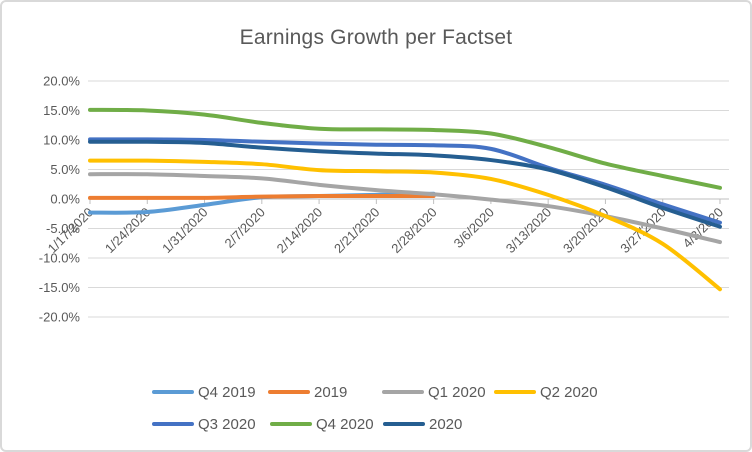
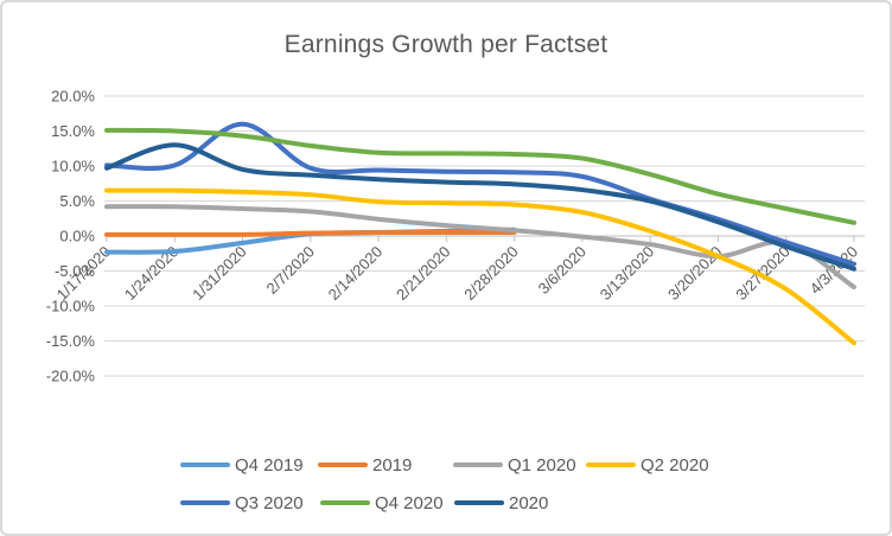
2020/1/24/2020: 10% -> 13%
Q3 2020/1/31/2020: 10% -> 16%
Q1 2020/3/27/2020: -5% -> -1%
